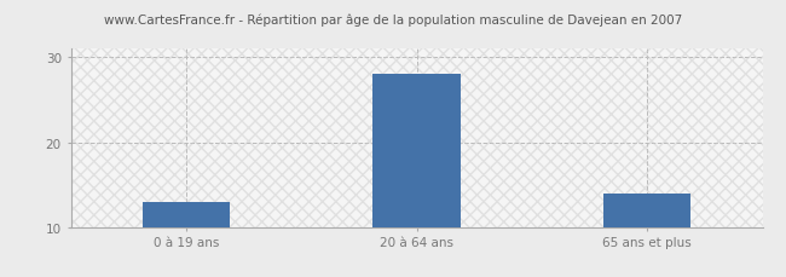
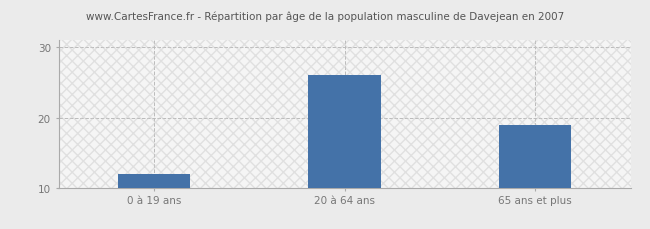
0 à 19 ans: 13 -> 12
20 à 64 ans: 28 -> 26
65 ans et plus: 14 -> 19
